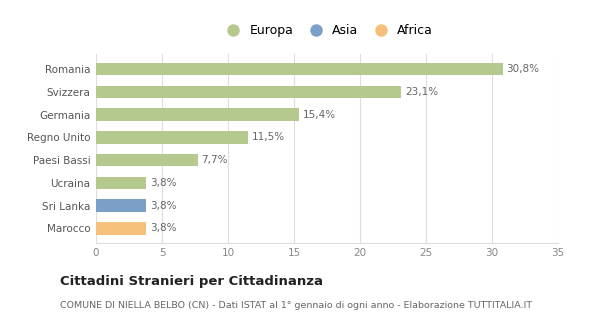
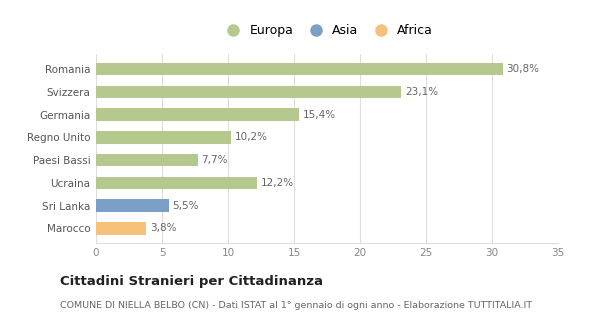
Regno Unito: 11,5% -> 10,2%
Ucraina: 3,8% -> 12,2%
Sri Lanka: 3,8% -> 5,5%
